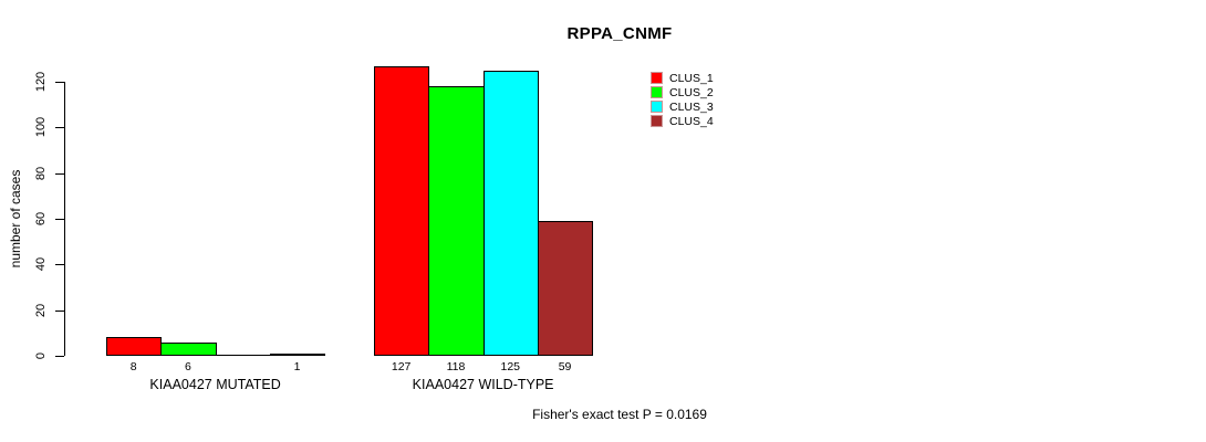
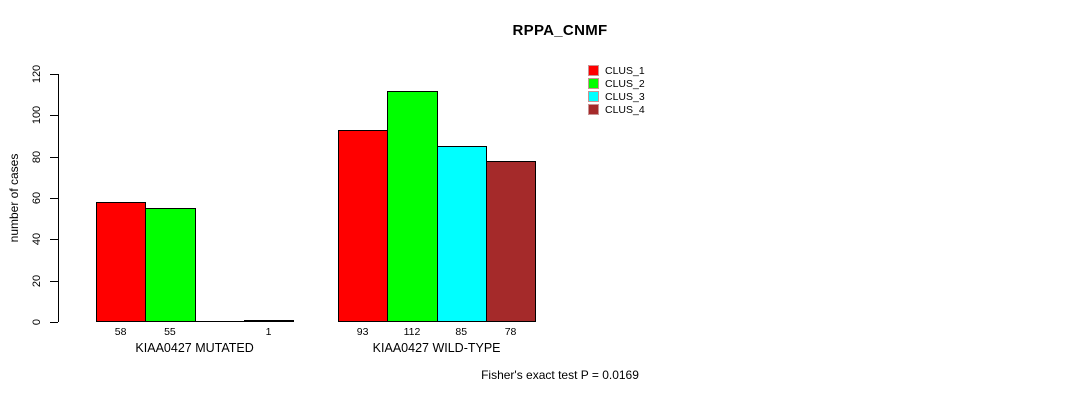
CLUS_1/KIAA0427 MUTATED: 8 -> 58
CLUS_2/KIAA0427 MUTATED: 6 -> 55
CLUS_1/KIAA0427 WILD-TYPE: 127 -> 93
CLUS_2/KIAA0427 WILD-TYPE: 118 -> 112
CLUS_3/KIAA0427 WILD-TYPE: 125 -> 85
CLUS_4/KIAA0427 WILD-TYPE: 59 -> 78
